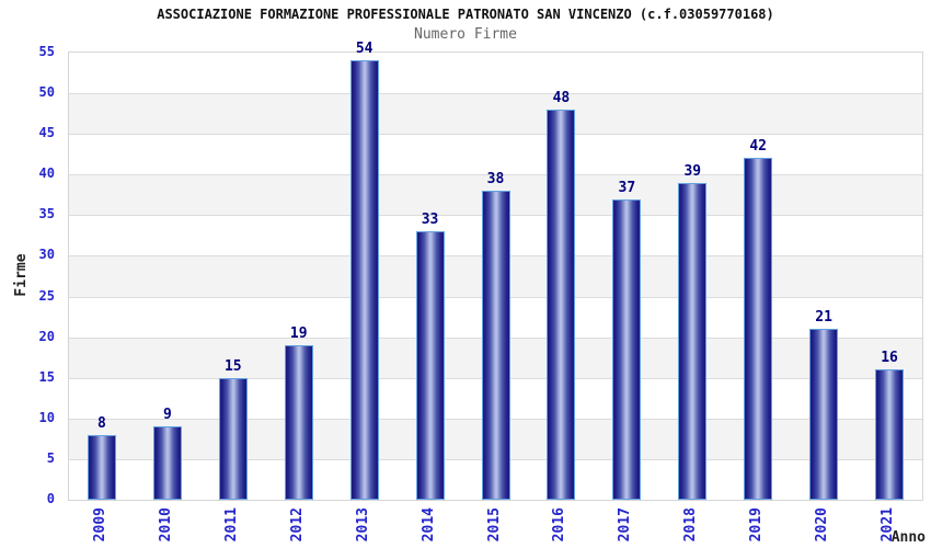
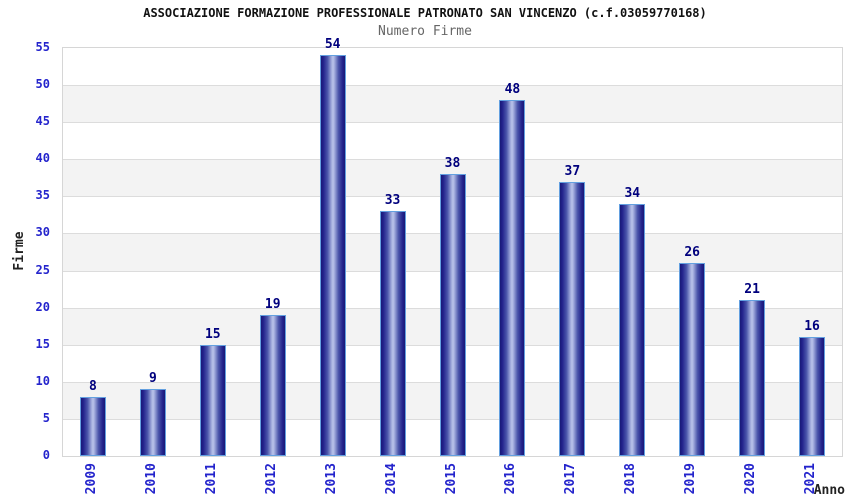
2018: 39 -> 34
2019: 42 -> 26
